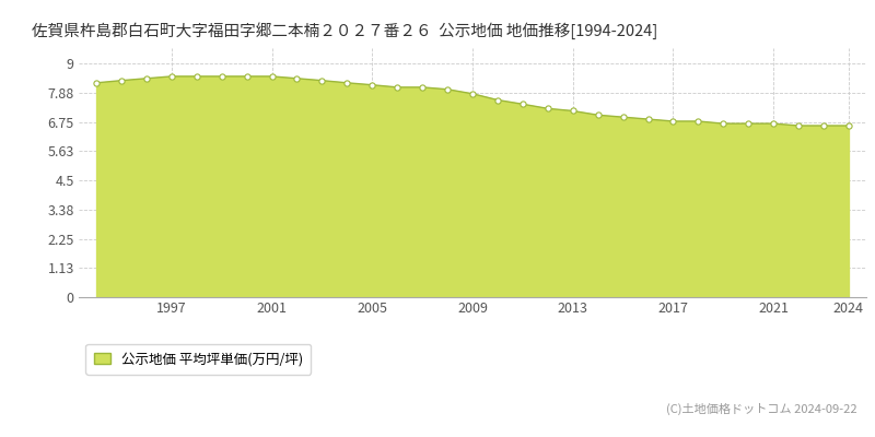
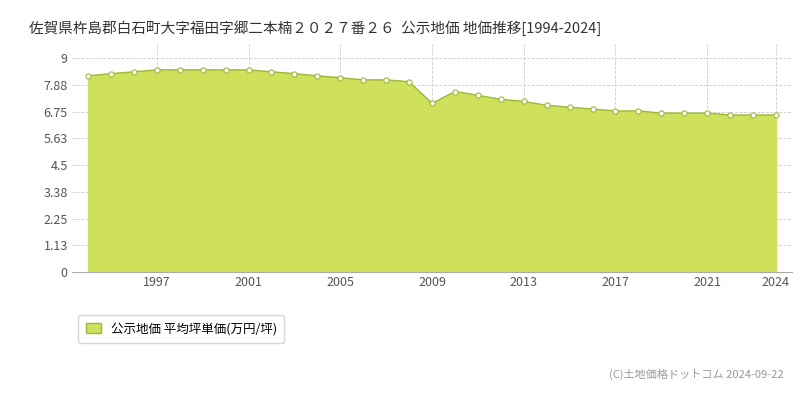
2009: 7.84 -> 7.10
